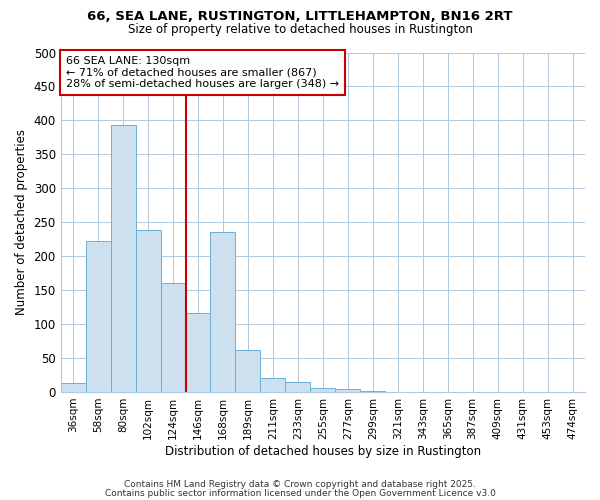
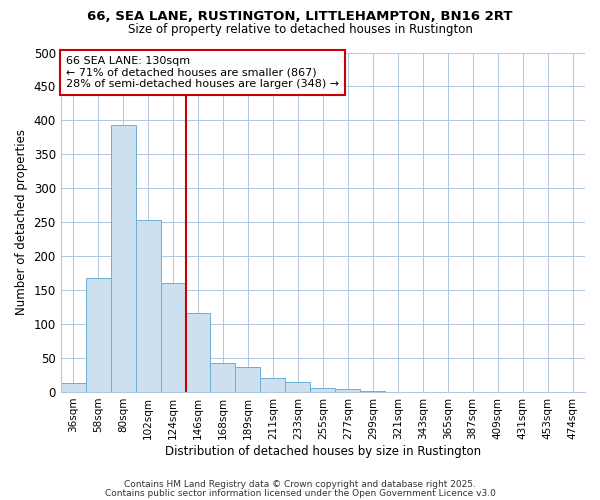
58sqm: 222 -> 168
102sqm: 238 -> 253
168sqm: 236 -> 43
189sqm: 62 -> 37
